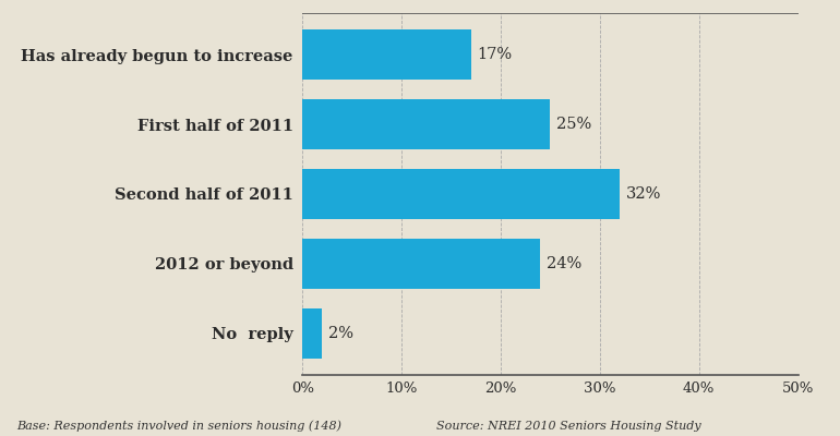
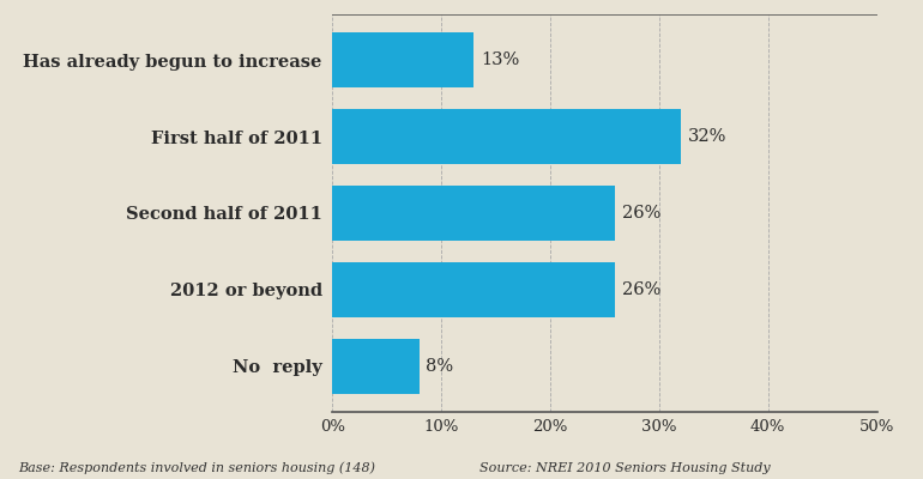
Has already begun to increase: 17% -> 13%
First half of 2011: 25% -> 32%
Second half of 2011: 32% -> 26%
2012 or beyond: 24% -> 26%
No reply: 2% -> 8%
